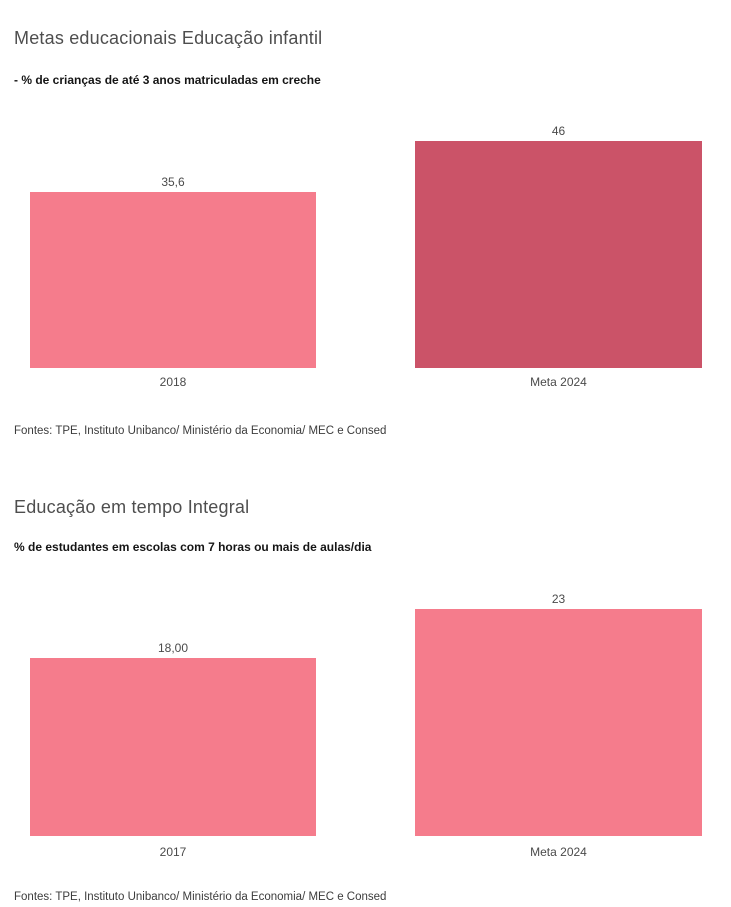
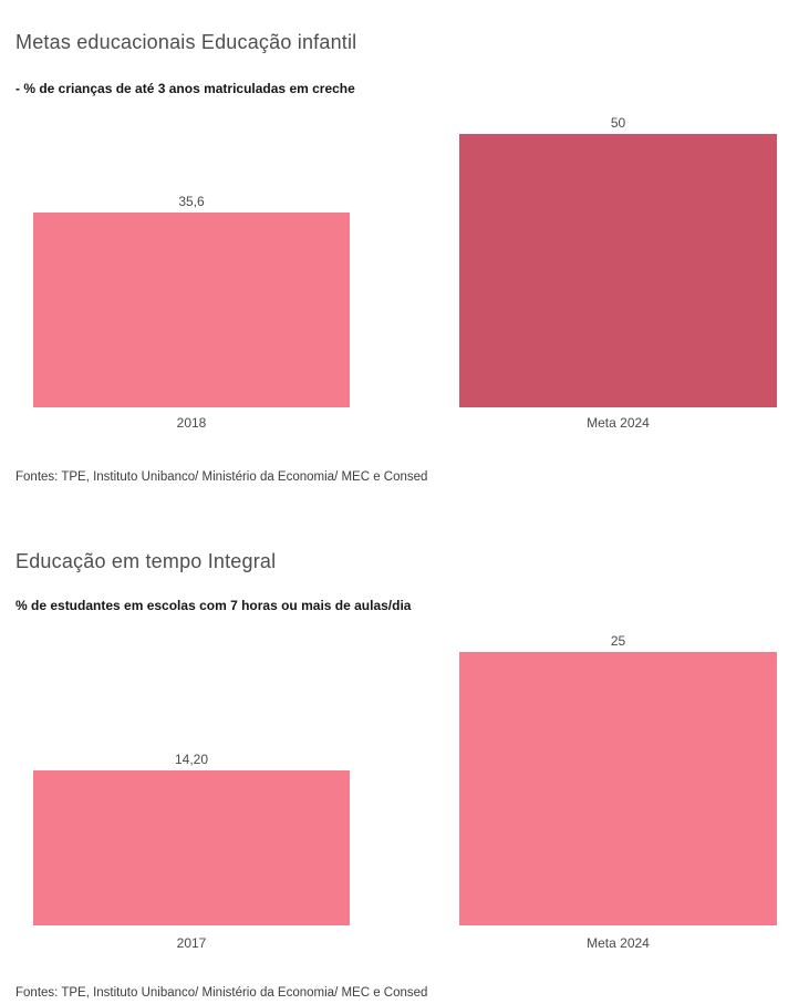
Metas educacionais Educação infantil/Meta 2024: 46 -> 50
Educação em tempo Integral/2017: 18,00 -> 14,20
Educação em tempo Integral/Meta 2024: 23 -> 25
